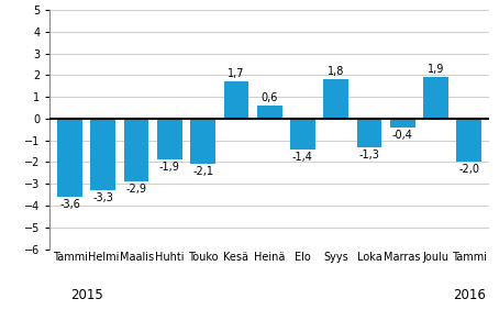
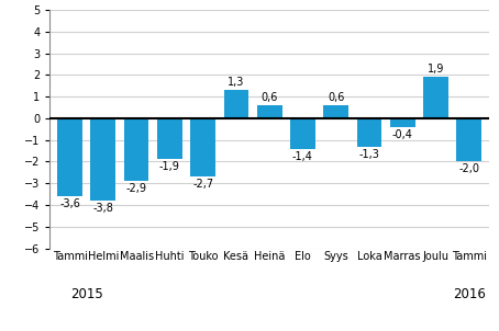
Helmi: -3,3 -> -3,8
Touko: -2,1 -> -2,7
Kesä: 1,7 -> 1,3
Syys: 1,8 -> 0,6
